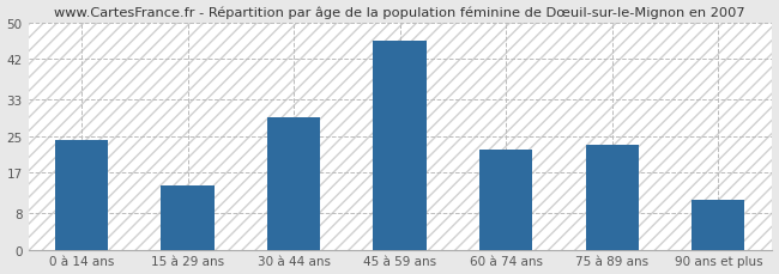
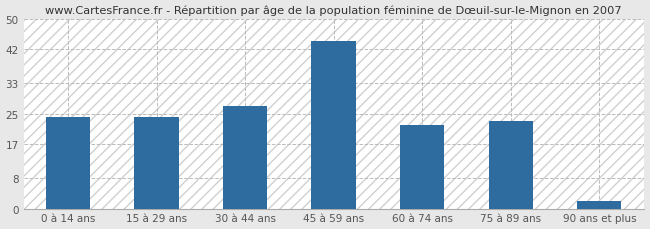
15 à 29 ans: 14 -> 24
30 à 44 ans: 29 -> 27
45 à 59 ans: 46 -> 44
90 ans et plus: 11 -> 2
